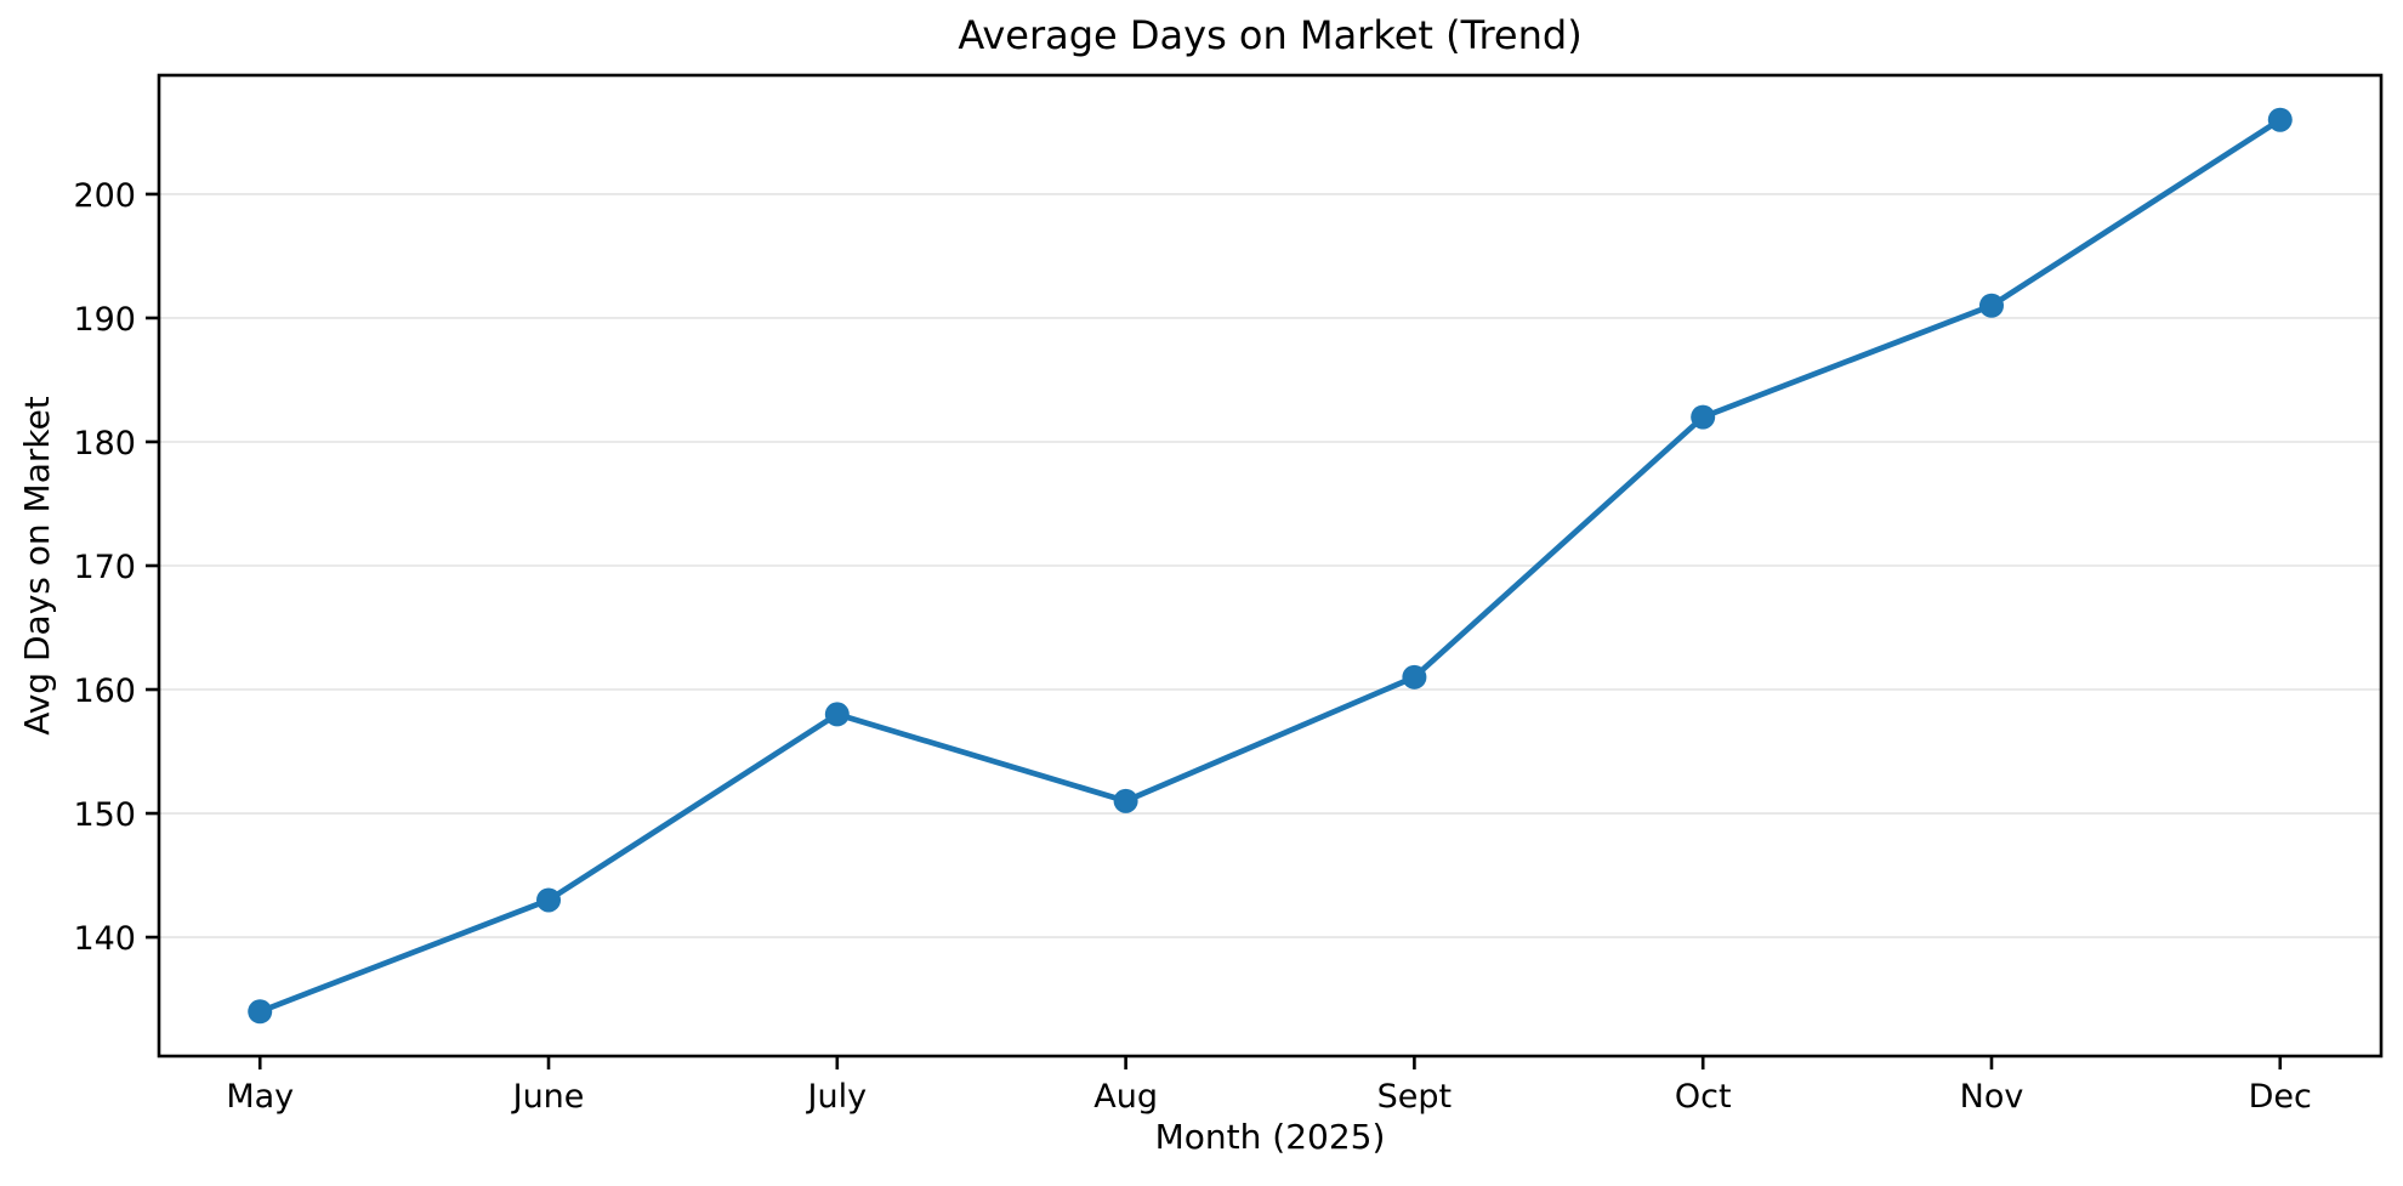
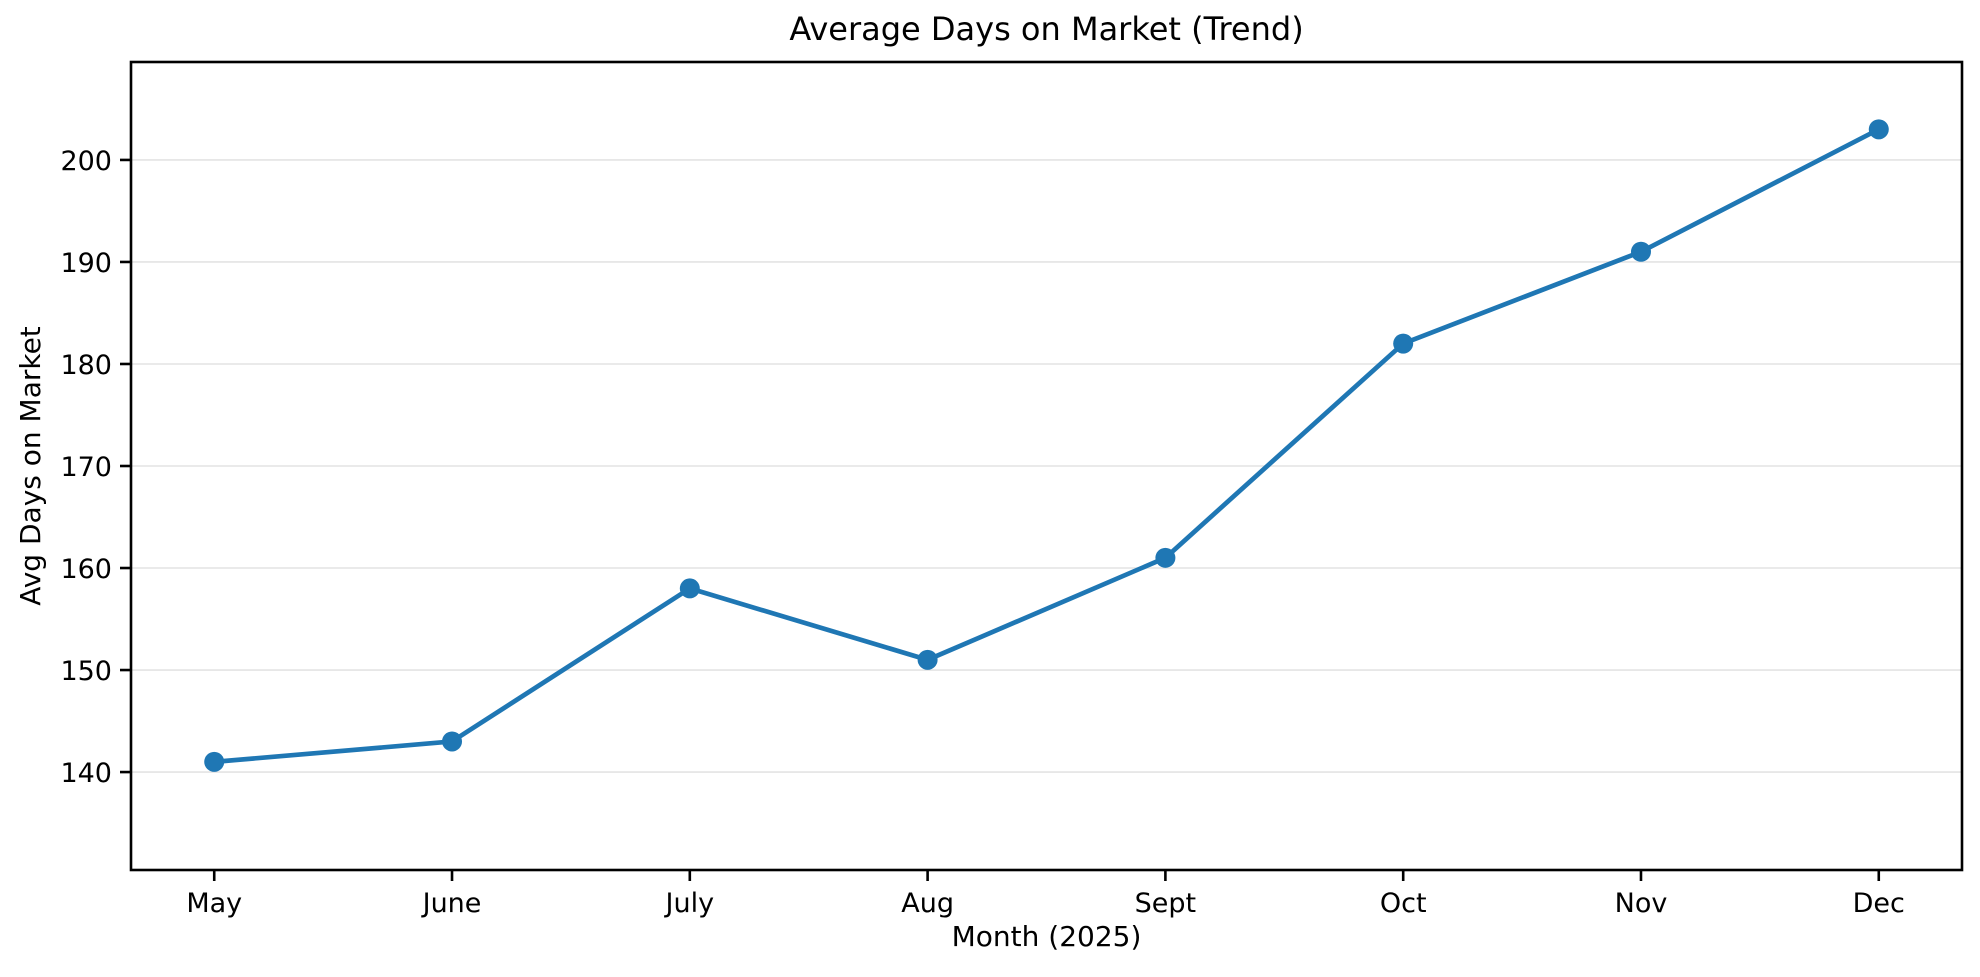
May: 134 -> 141
Dec: 206 -> 203
